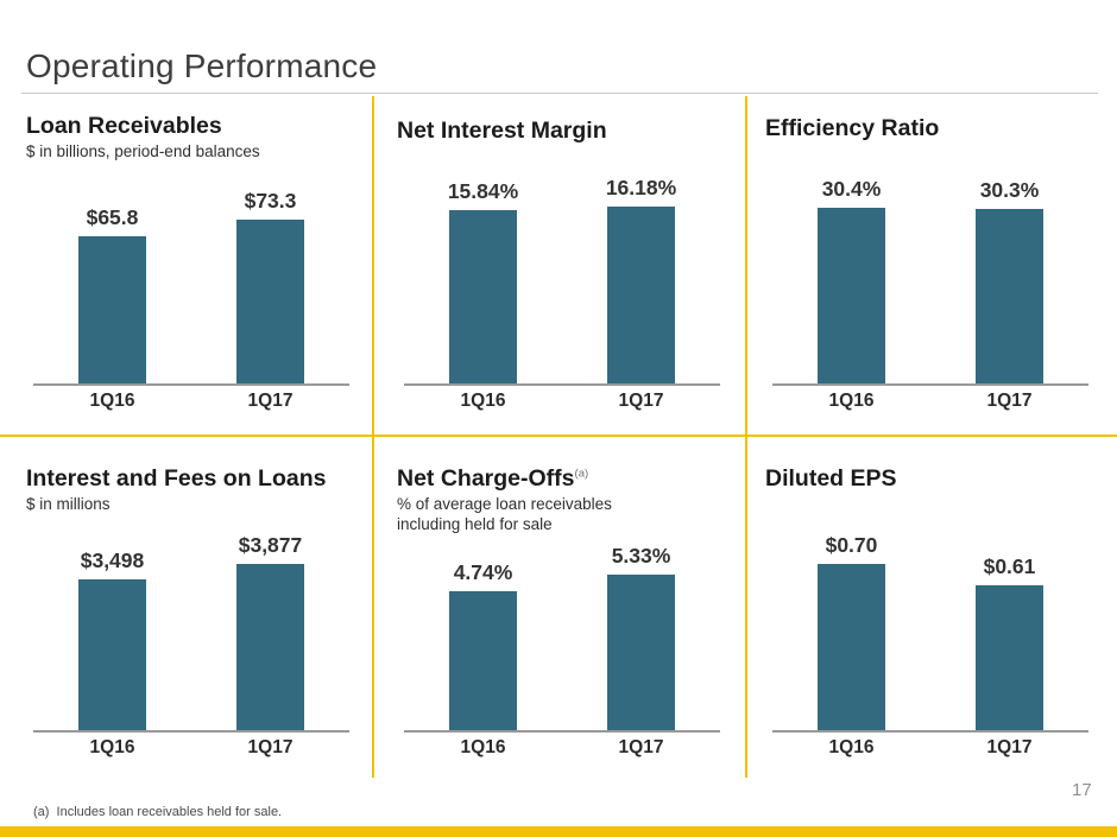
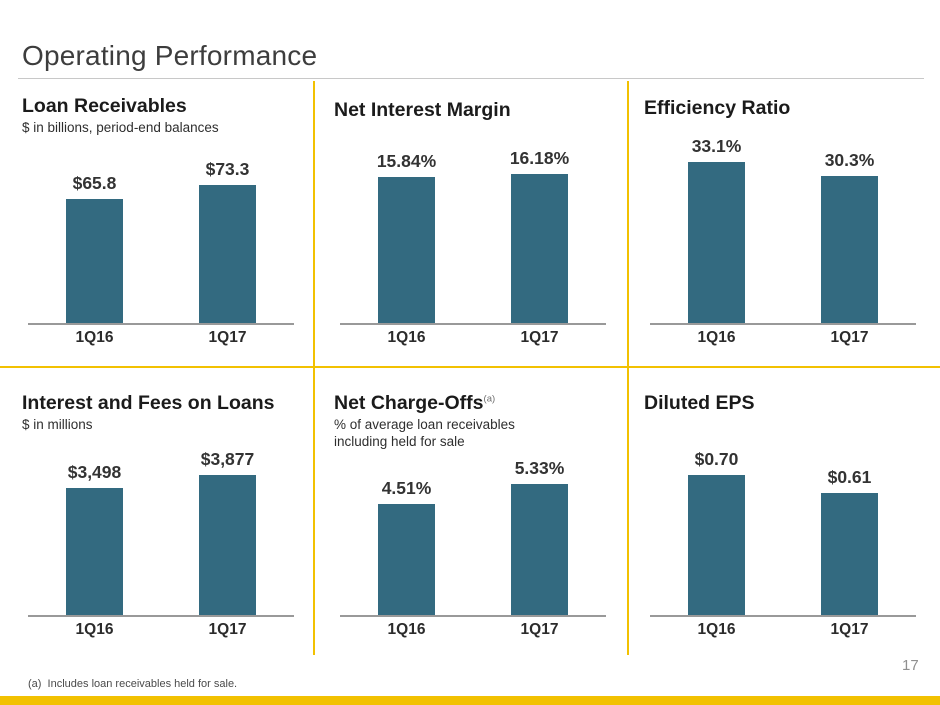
Efficiency Ratio/1Q16: 30.4% -> 33.1%
Net Charge-Offs/1Q16: 4.74% -> 4.51%
